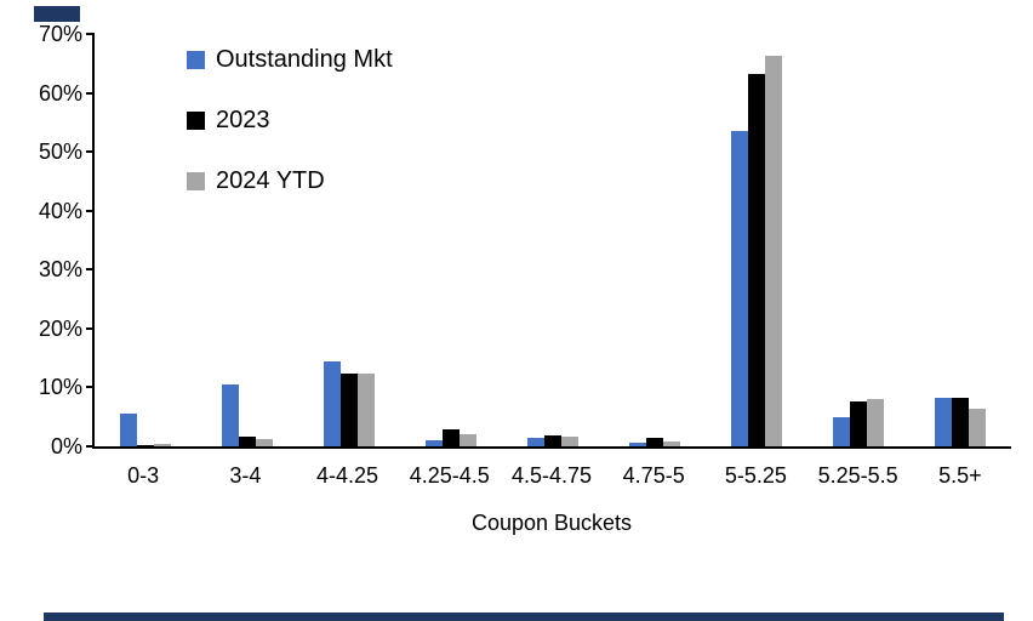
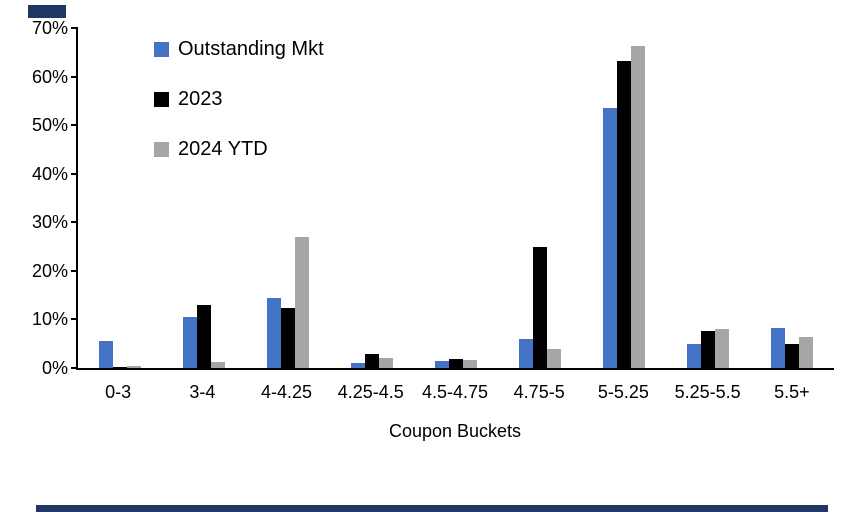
2023/3-4: 2% -> 13%
2024 YTD/4-4.25: 12% -> 27%
Outstanding Mkt/4.75-5: 1% -> 6%
2023/4.75-5: 1% -> 25%
2024 YTD/4.75-5: 1% -> 4%
2023/5.5+: 8% -> 5%
